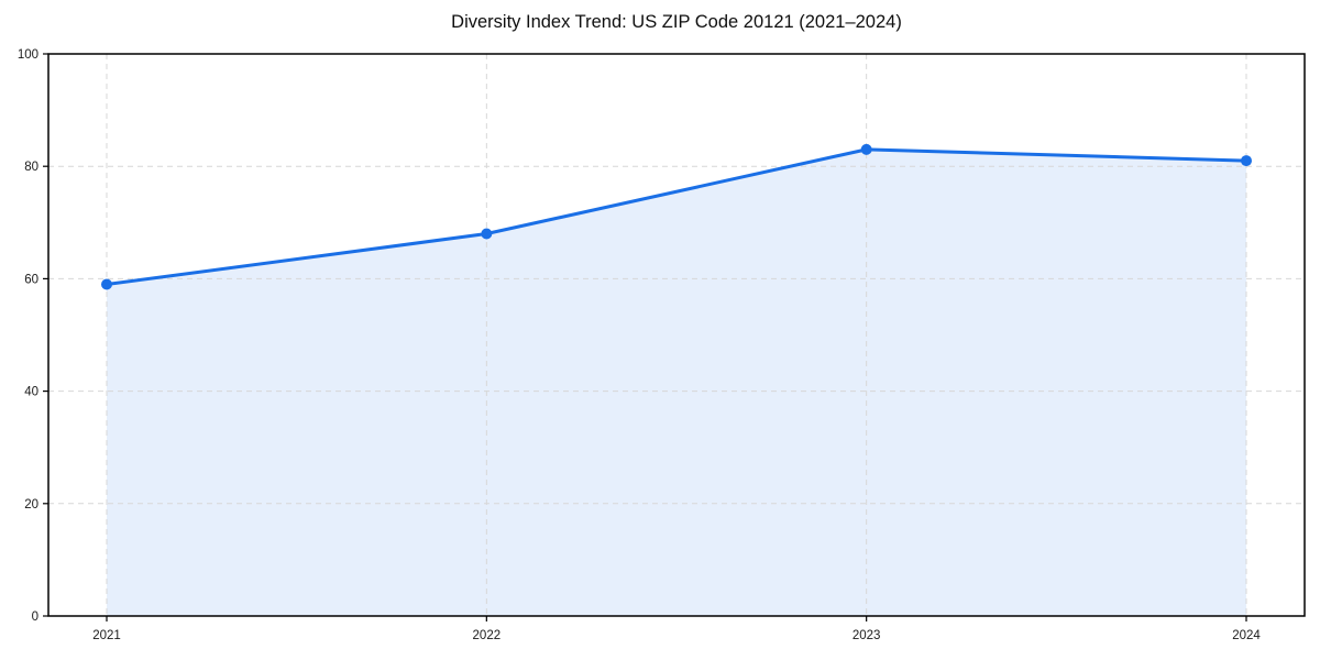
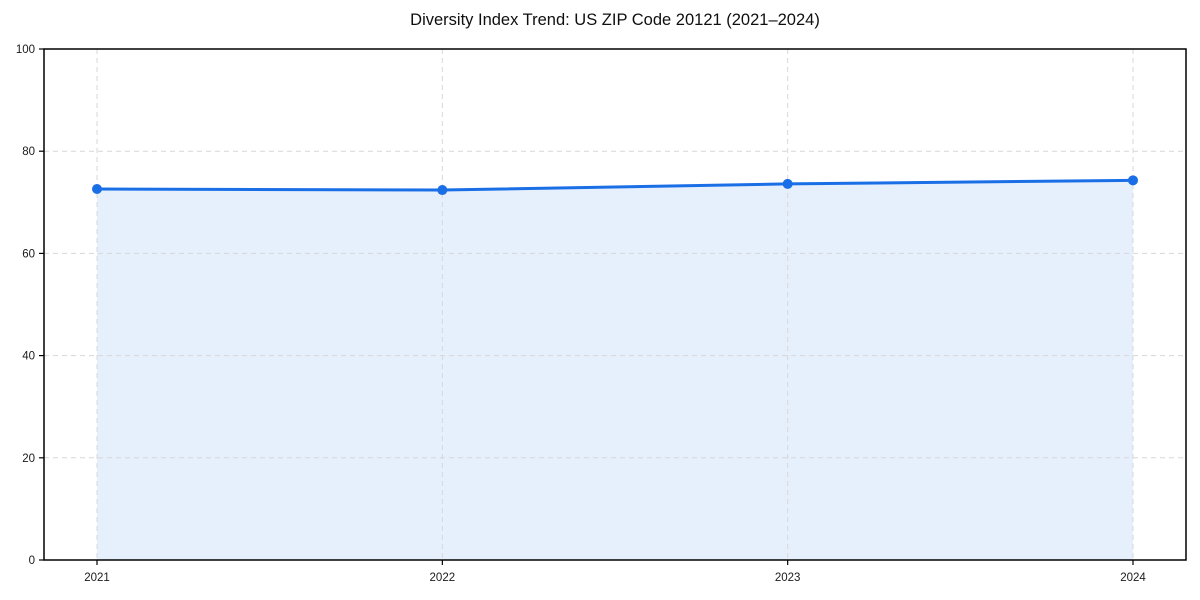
2021: 59 -> 73
2022: 68 -> 72
2023: 83 -> 74
2024: 81 -> 74
